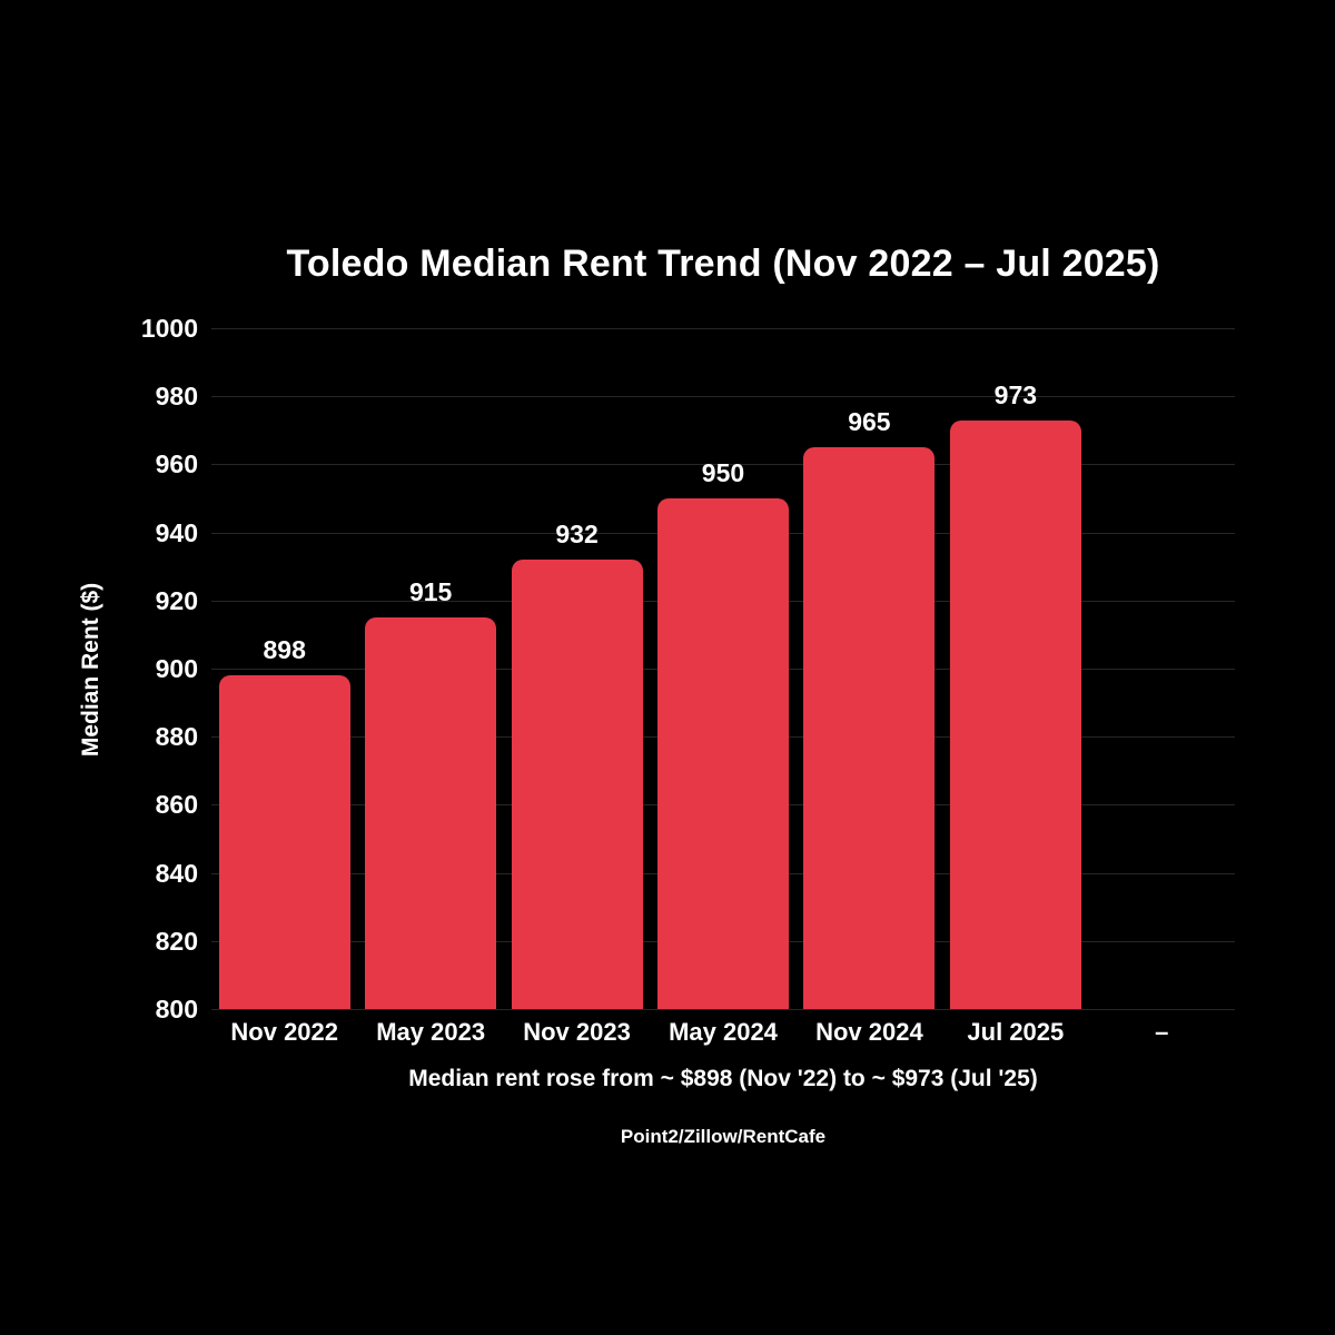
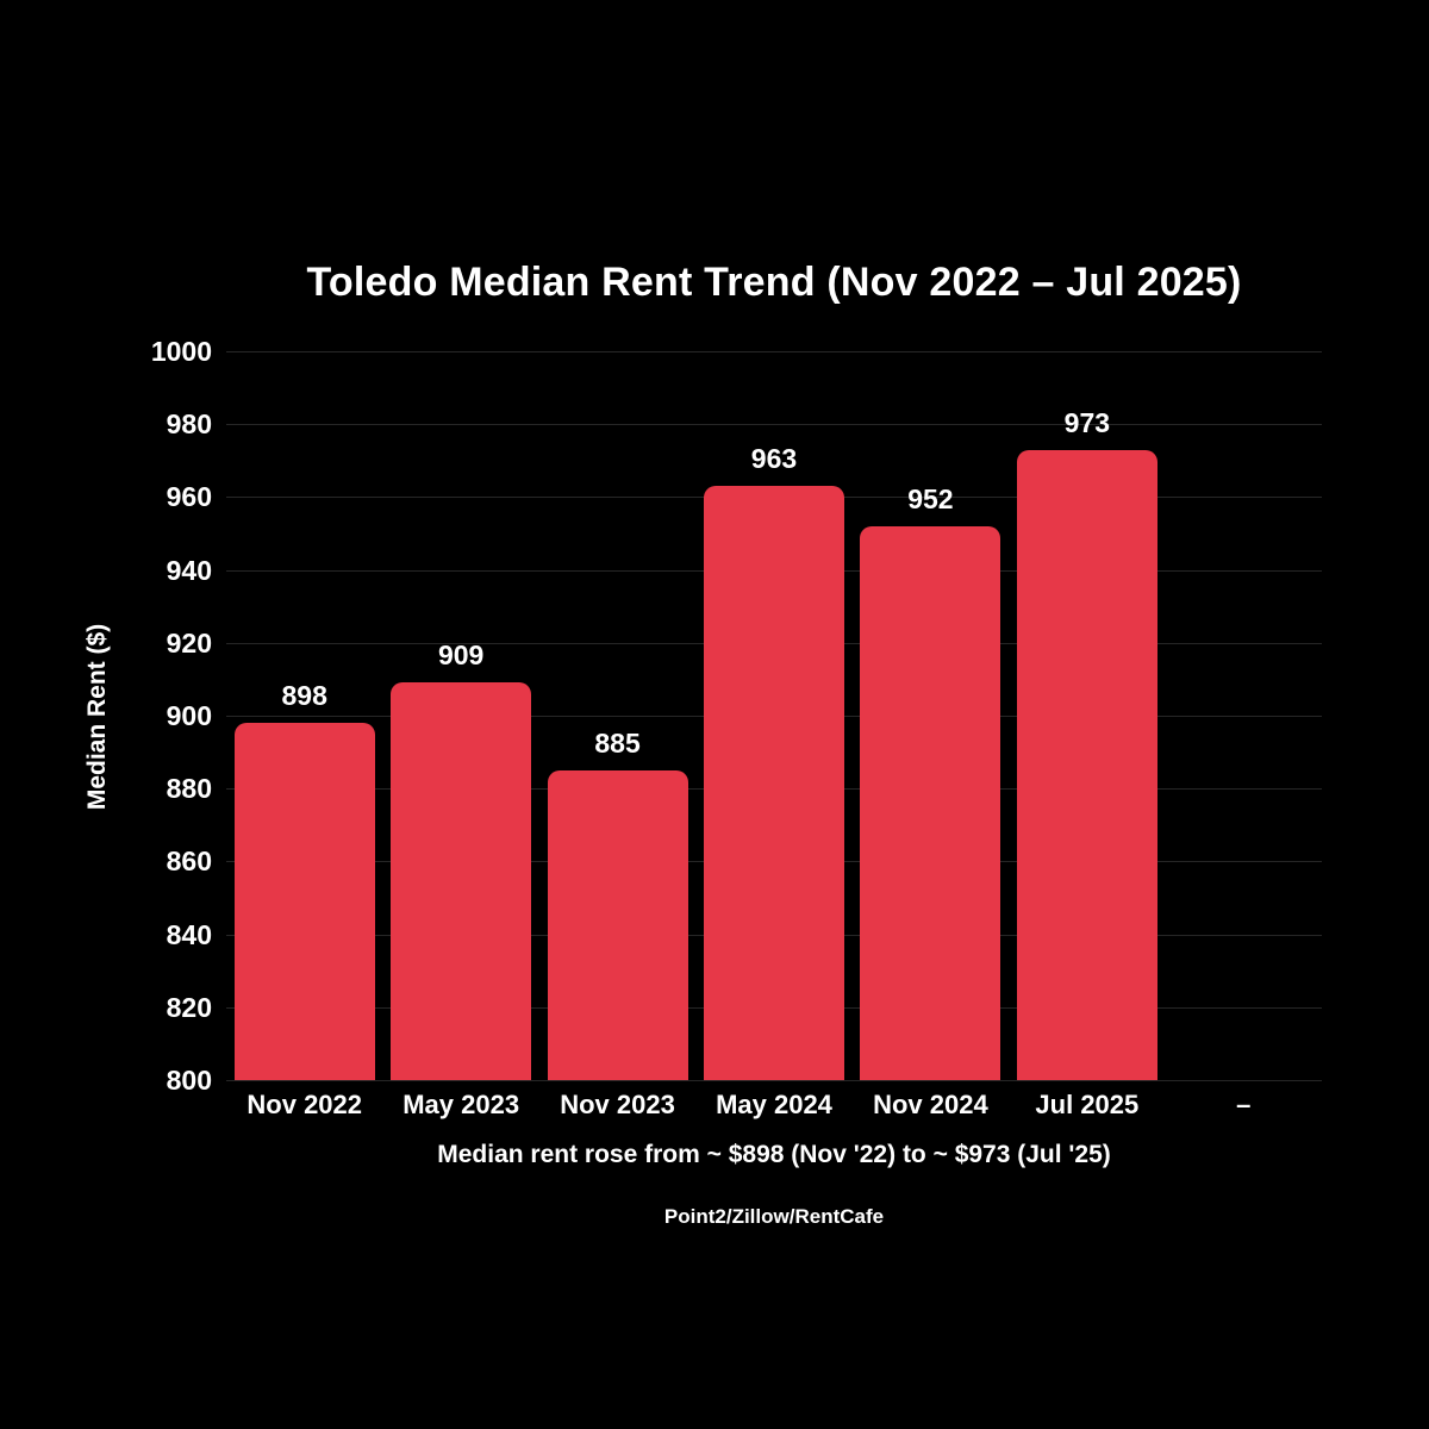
May 2023: 915 -> 909
Nov 2023: 932 -> 885
May 2024: 950 -> 963
Nov 2024: 965 -> 952
